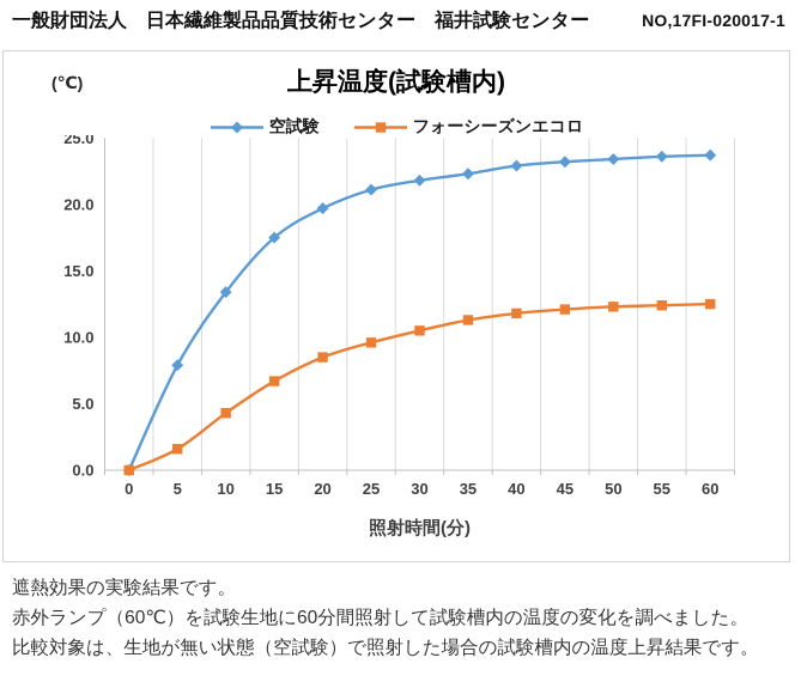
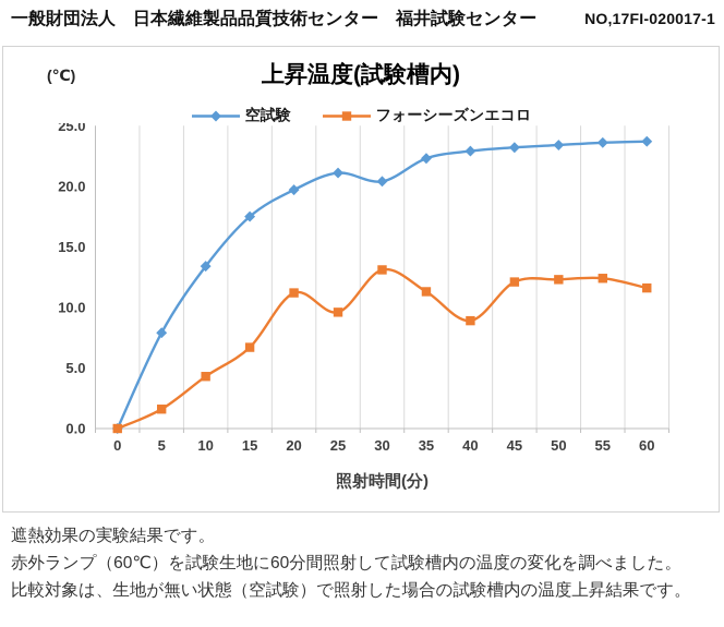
フォーシーズンエコロ/20: 8.5 -> 11.2
空試験/30: 21.8 -> 20.4
フォーシーズンエコロ/30: 10.5 -> 13.1
フォーシーズンエコロ/40: 11.8 -> 8.9
フォーシーズンエコロ/60: 12.5 -> 11.6
